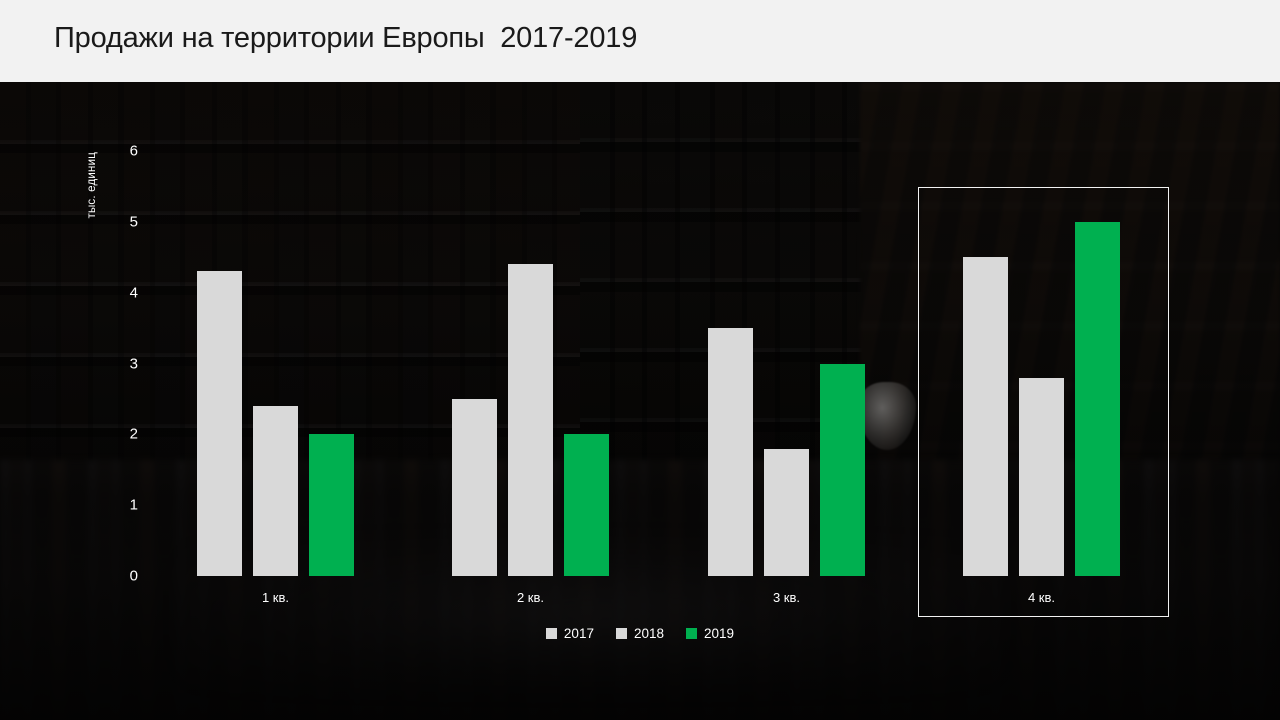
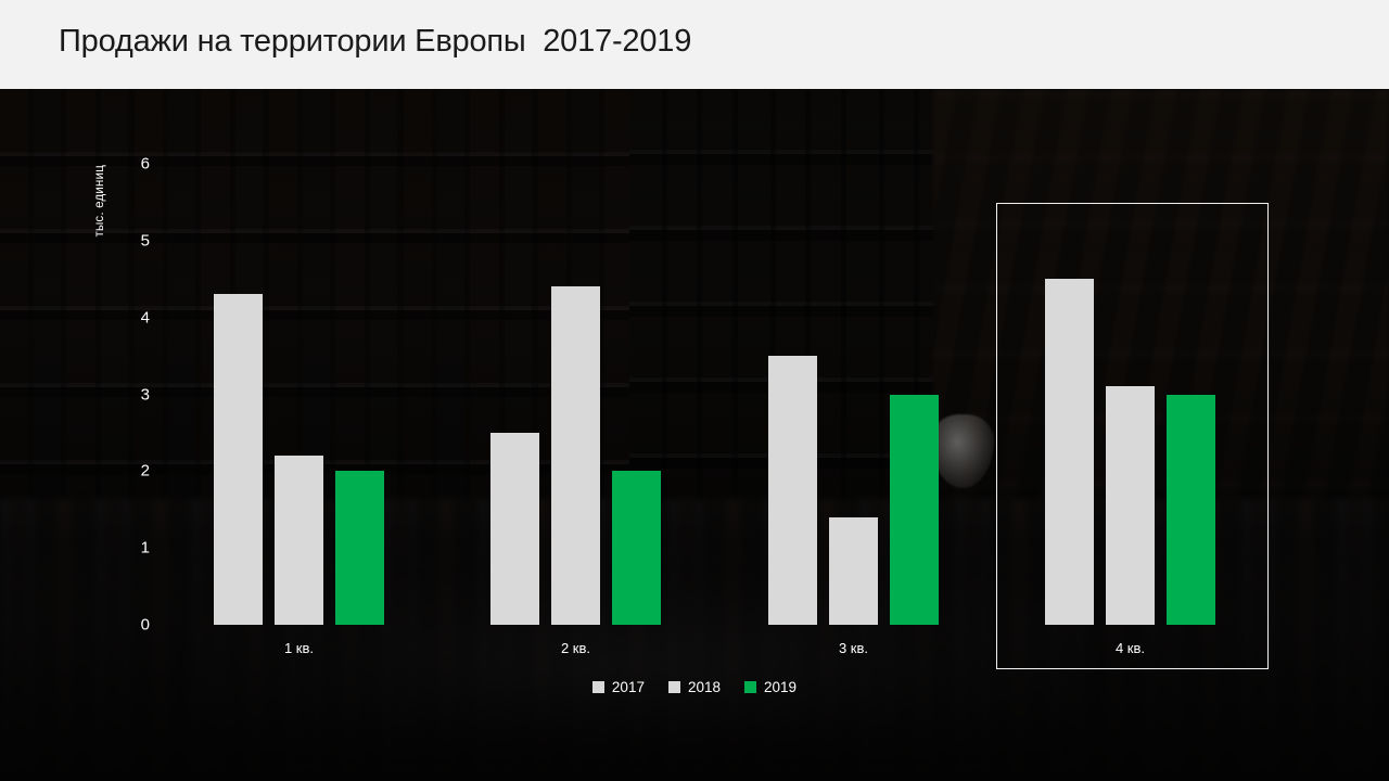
2018/1 кв.: 2.4 -> 2.2
2018/3 кв.: 1.8 -> 1.4
2018/4 кв.: 2.8 -> 3.1
2019/4 кв.: 5 -> 3
